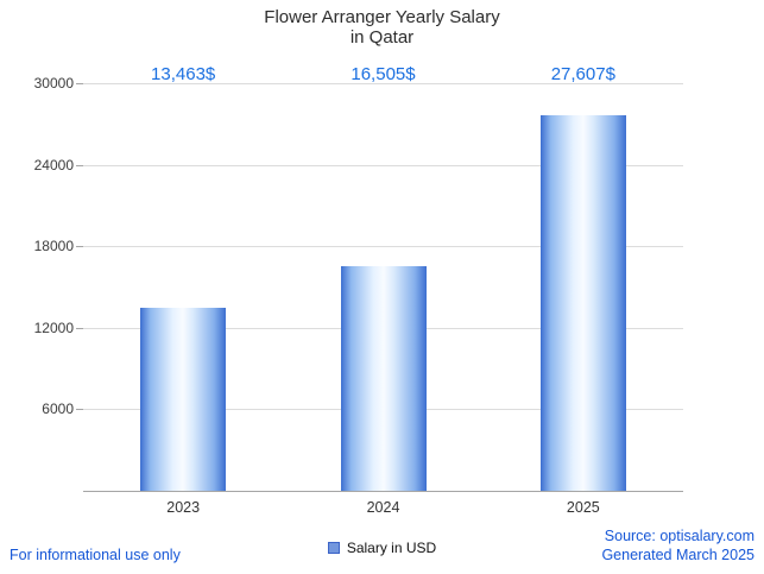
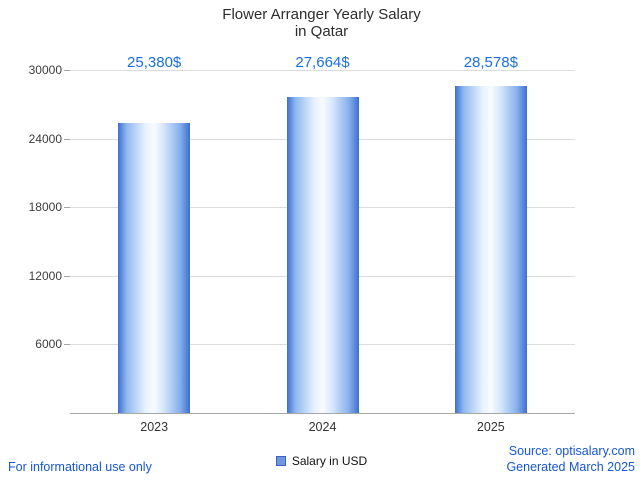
2023: 13,463 -> 25,380
2024: 16,505 -> 27,664
2025: 27,607 -> 28,578
